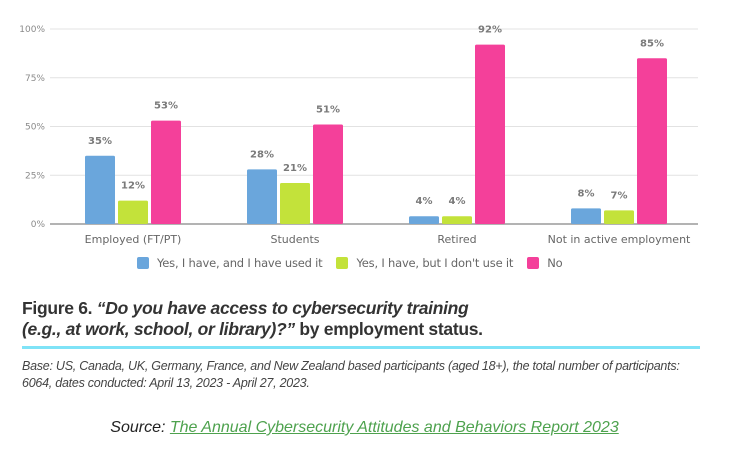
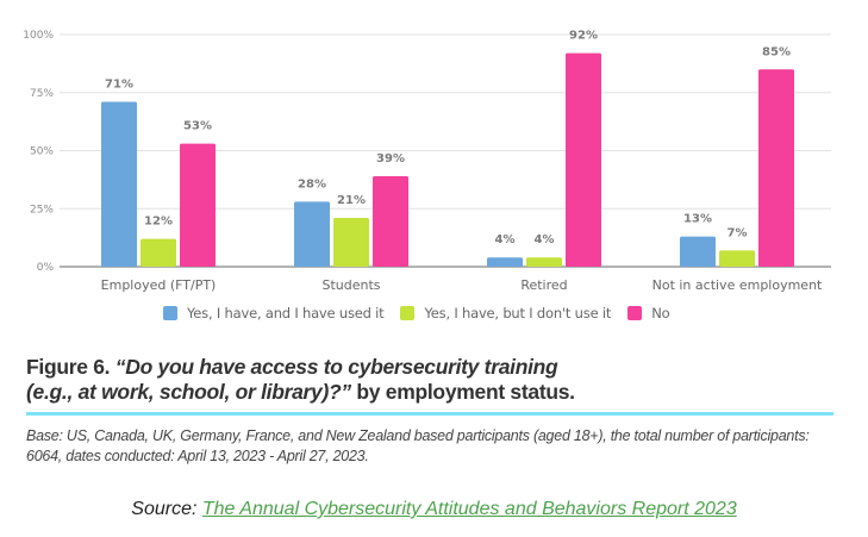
Yes, I have, and I have used it/Employed (FT/PT): 35% -> 71%
No/Students: 51% -> 39%
Yes, I have, and I have used it/Not in active employment: 8% -> 13%
